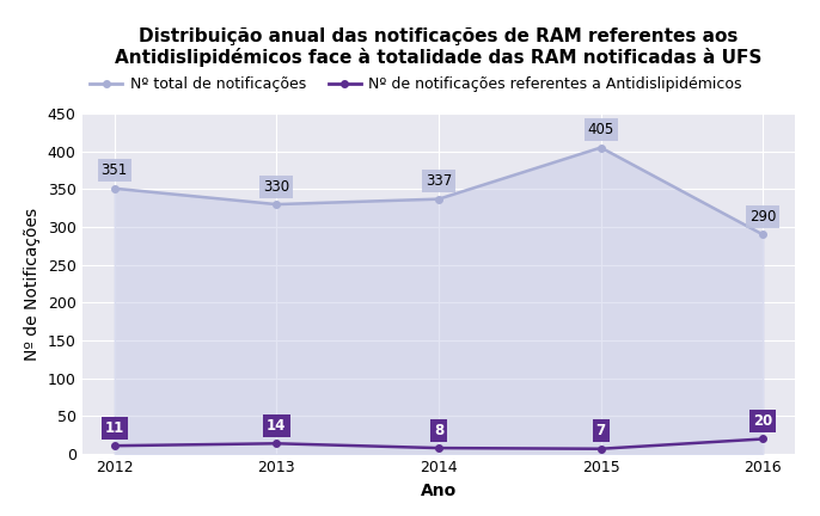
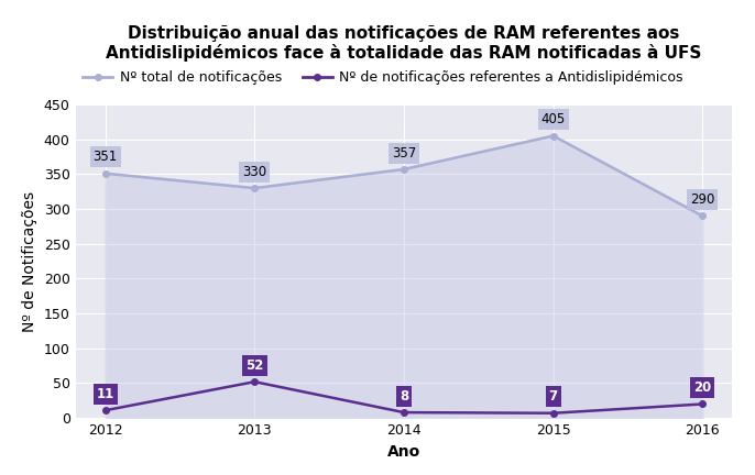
Nº de notificações referentes a Antidislipidémicos/2013: 14 -> 52
Nº total de notificações/2014: 337 -> 357
